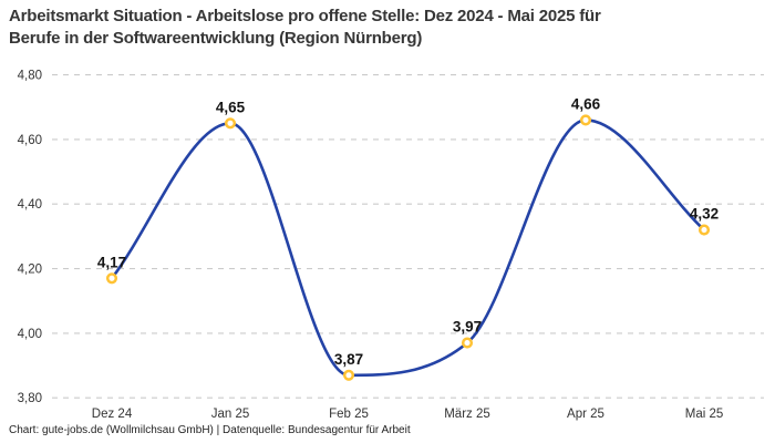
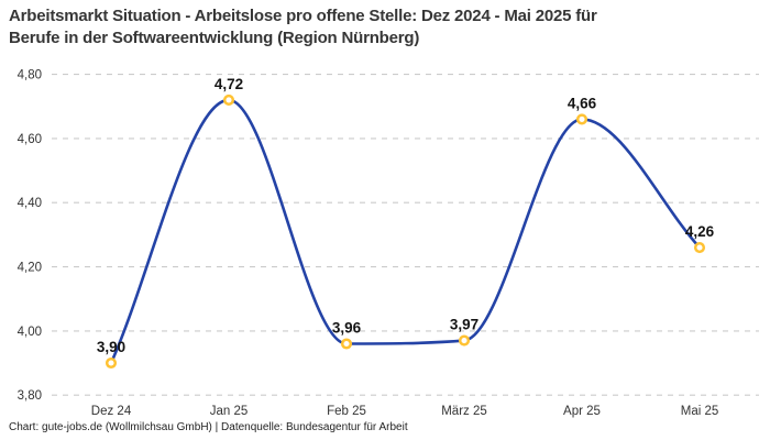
Dez 24: 4,17 -> 3,90
Jan 25: 4,65 -> 4,72
Feb 25: 3,87 -> 3,96
Mai 25: 4,32 -> 4,26
